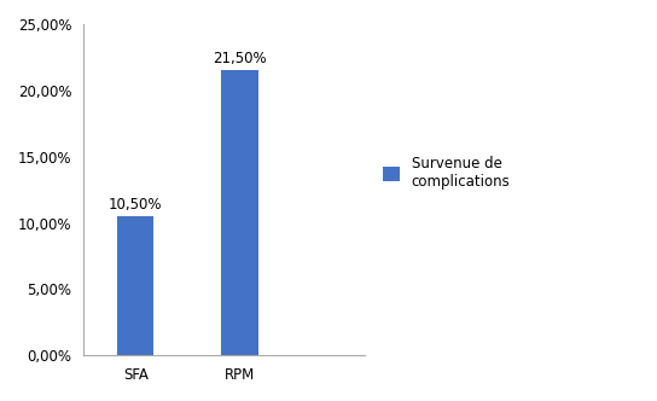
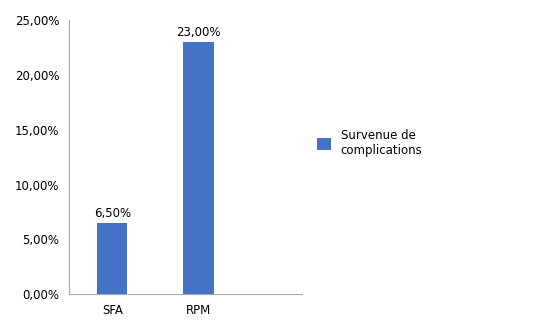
SFA: 10,50% -> 6,50%
RPM: 21,50% -> 23,00%
